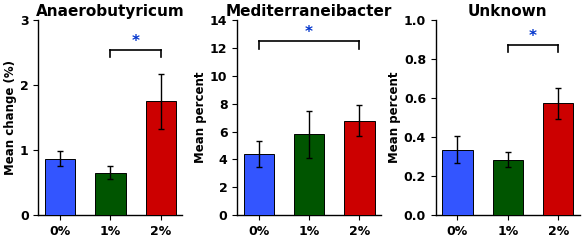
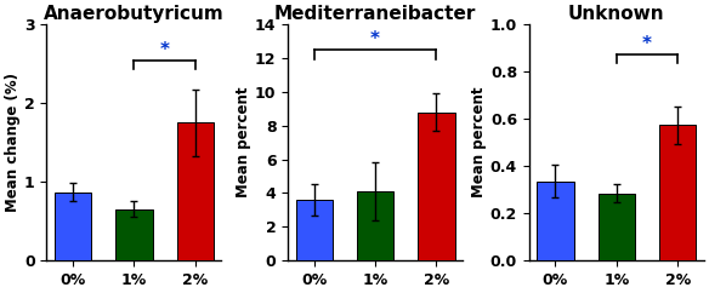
Mediterraneibacter/0%: 4.4 -> 3.6
Mediterraneibacter/1%: 5.8 -> 4.1
Mediterraneibacter/2%: 6.8 -> 8.8
